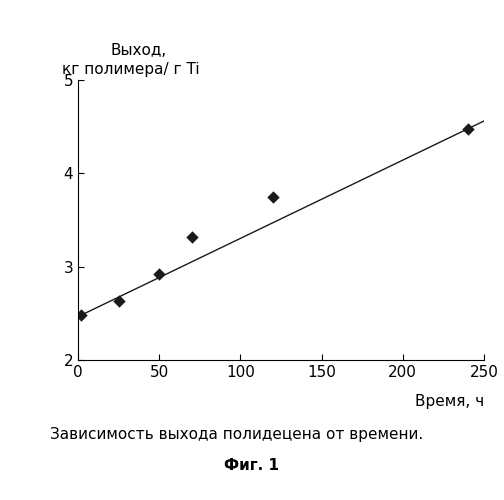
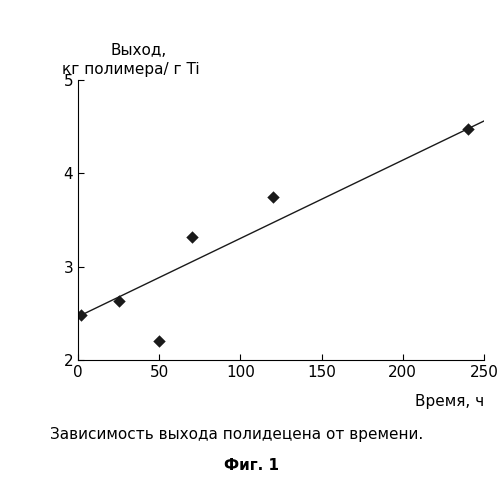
50: 2.92 -> 2.20
